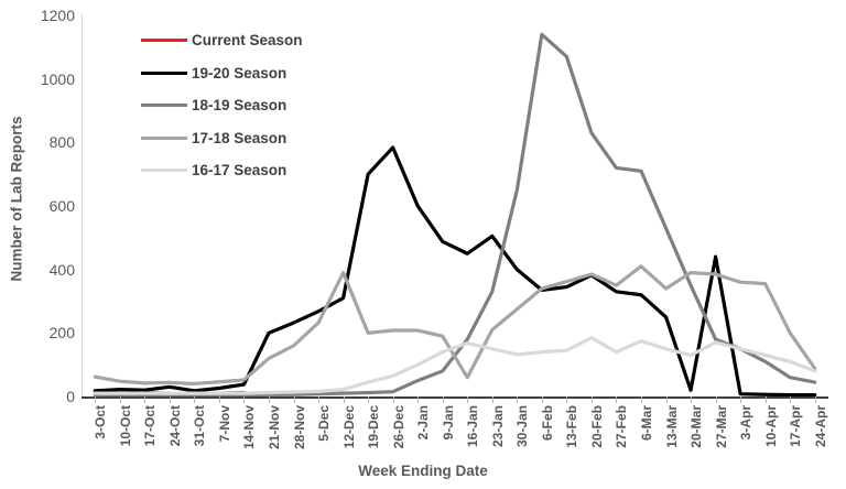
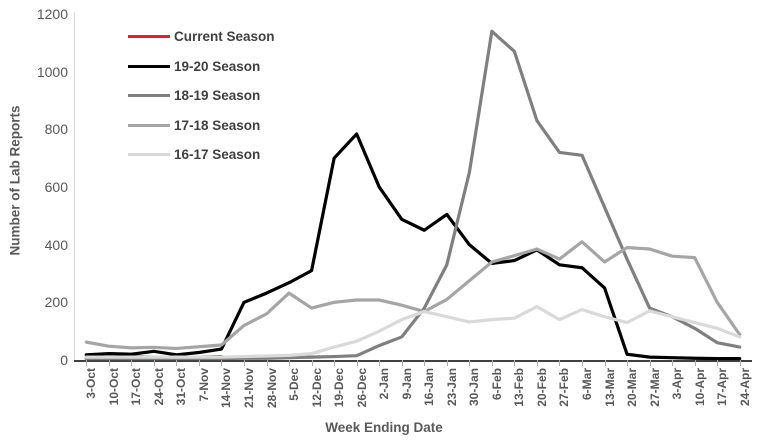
17-18 Season/12-Dec: 390 -> 180
17-18 Season/16-Jan: 60 -> 170
19-20 Season/27-Mar: 440 -> 10
